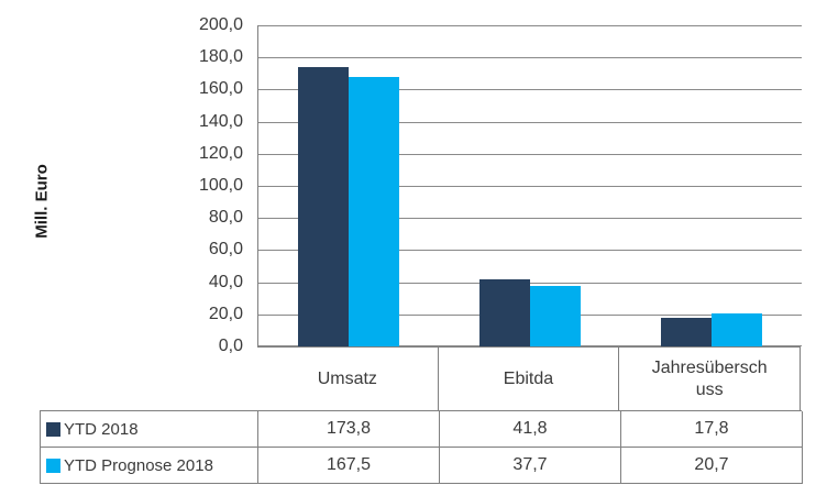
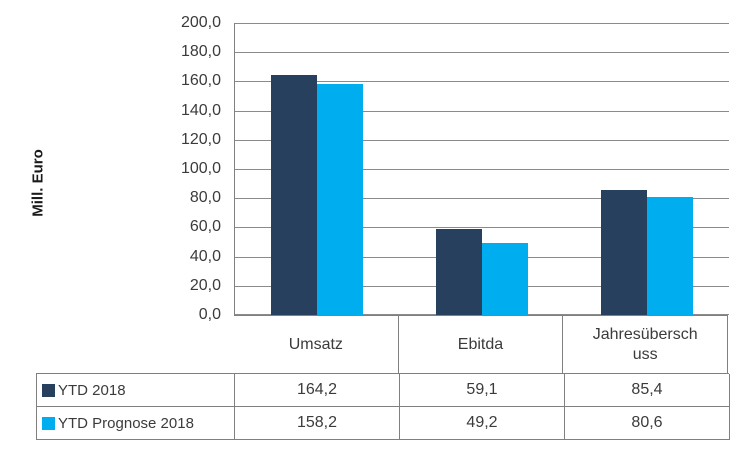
YTD 2018/Umsatz: 173,8 -> 164,2
YTD Prognose 2018/Umsatz: 167,5 -> 158,2
YTD 2018/Ebitda: 41,8 -> 59,1
YTD Prognose 2018/Ebitda: 37,7 -> 49,2
YTD 2018/Jahresüberschuss: 17,8 -> 85,4
YTD Prognose 2018/Jahresüberschuss: 20,7 -> 80,6
